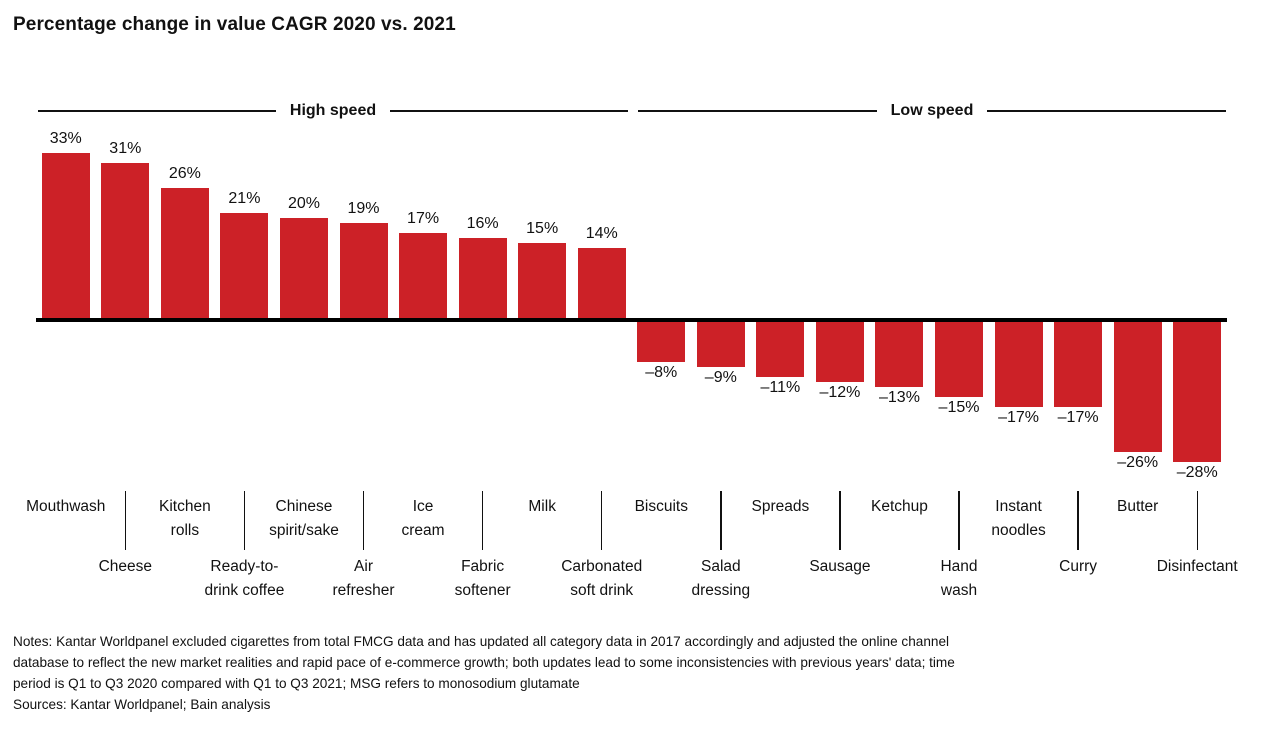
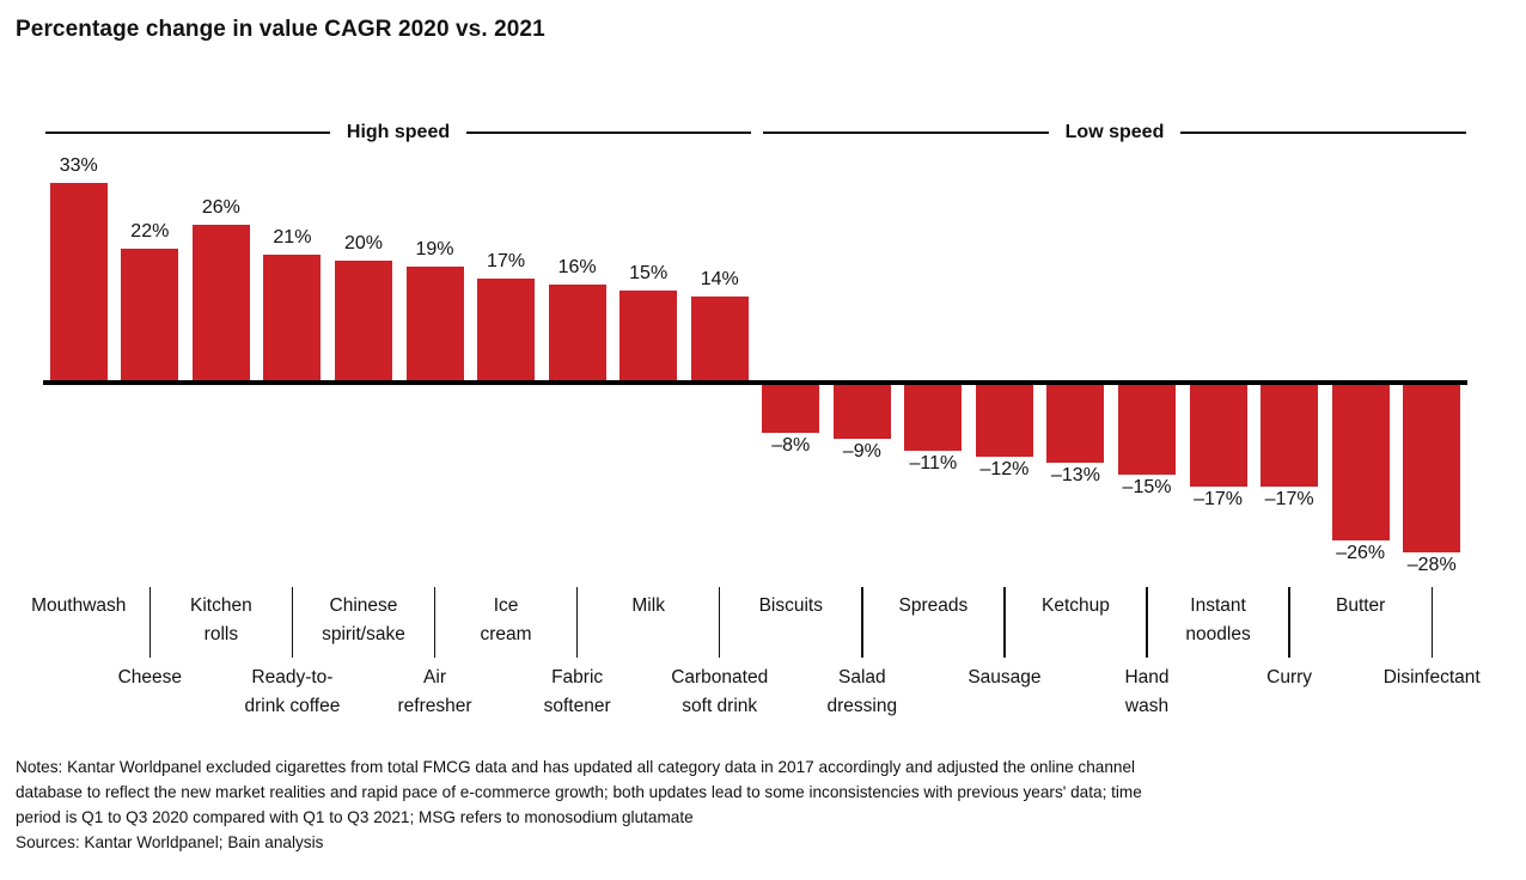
Cheese: 31% -> 22%
